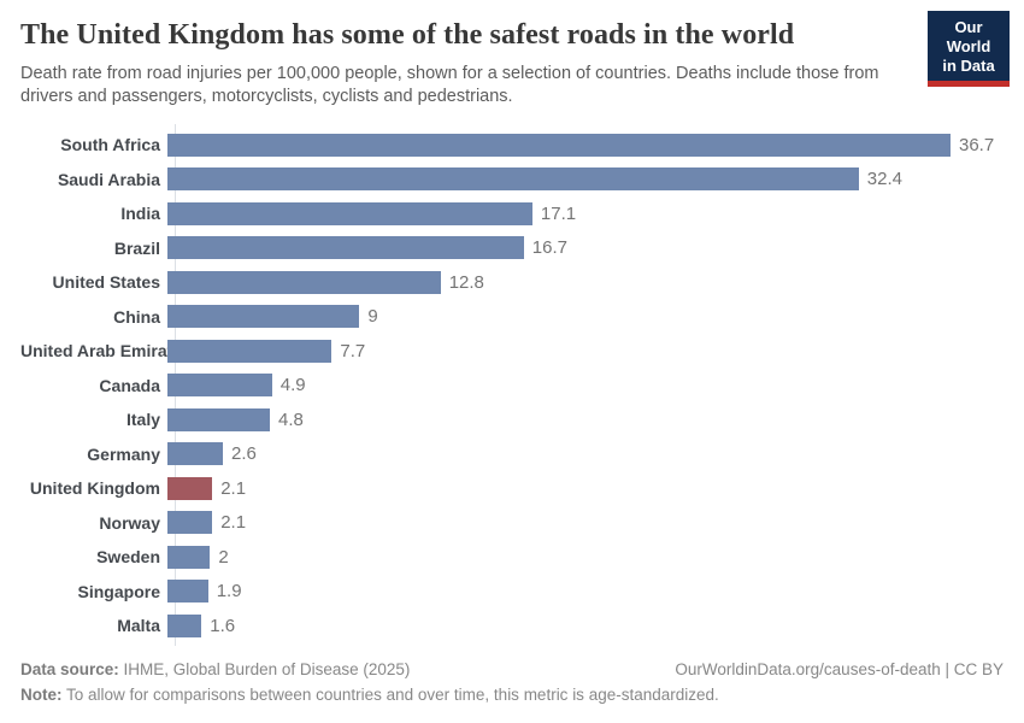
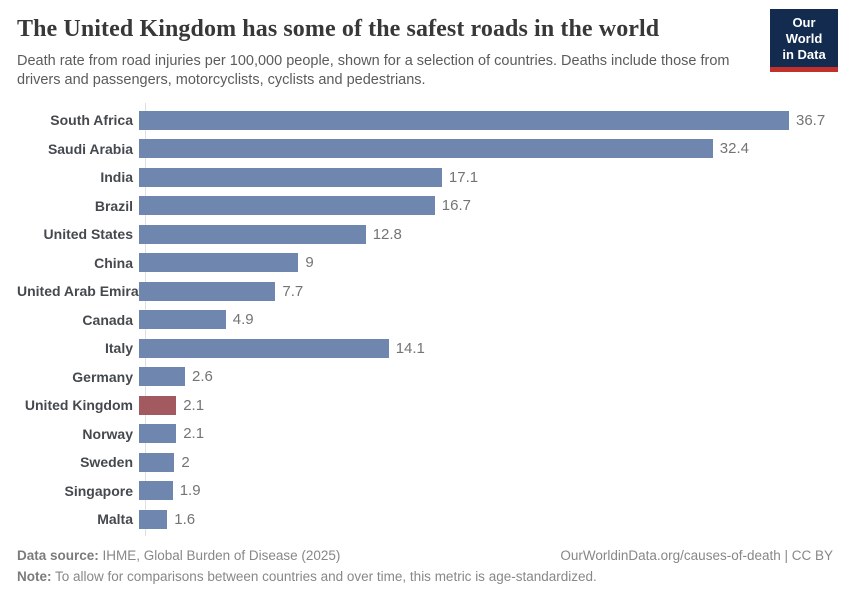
Italy: 4.8 -> 14.1
